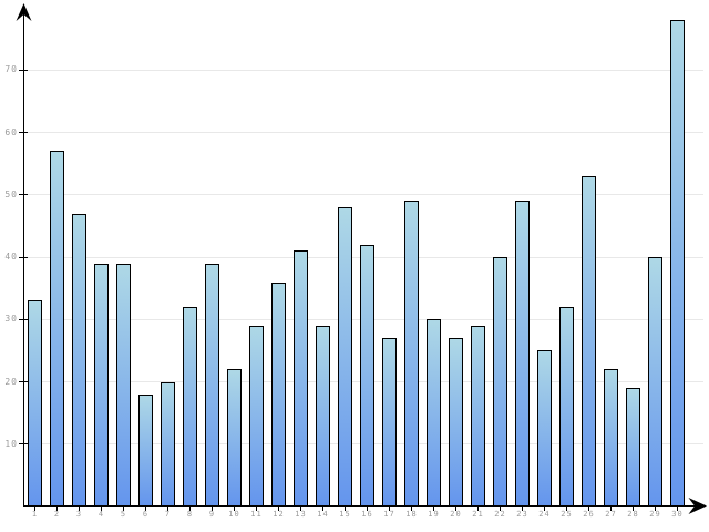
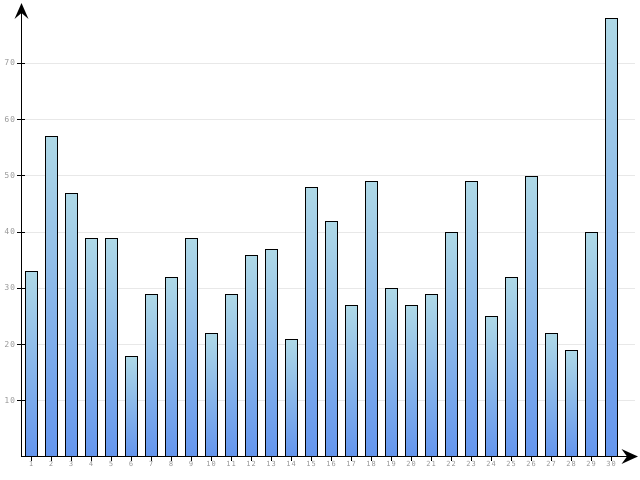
7: 20 -> 29
13: 41 -> 37
14: 29 -> 21
26: 53 -> 50
